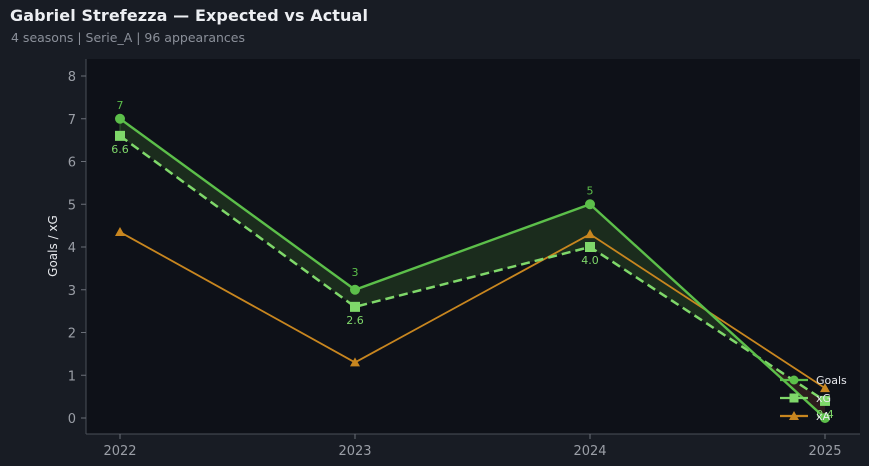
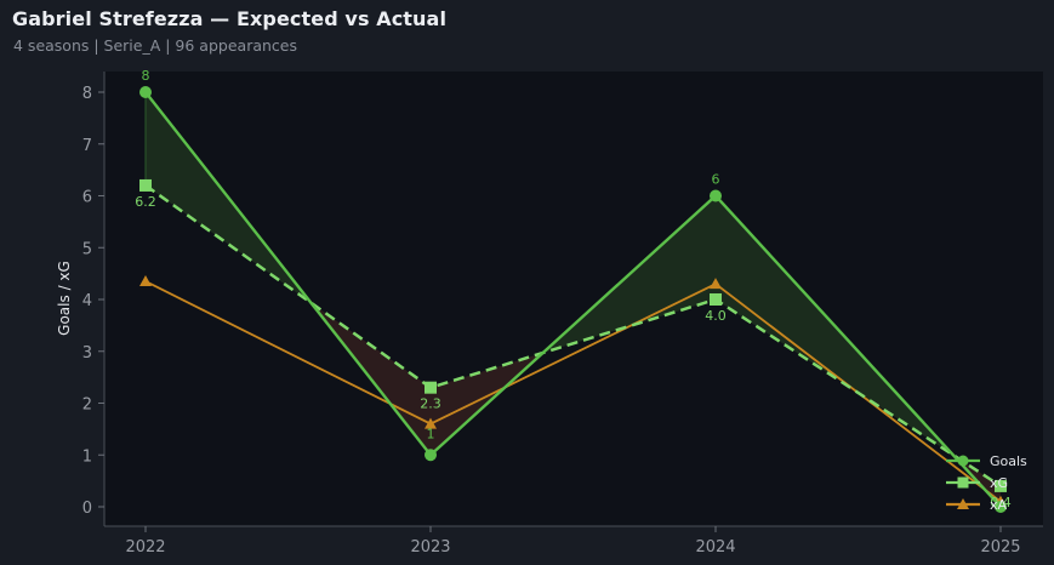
Goals/2022: 7 -> 8
xG/2022: 6.6 -> 6.2
Goals/2023: 3 -> 1
xG/2023: 2.6 -> 2.3
xA/2023: 1.3 -> 1.6
Goals/2024: 5 -> 6
xA/2025: 0.7 -> 0.1
